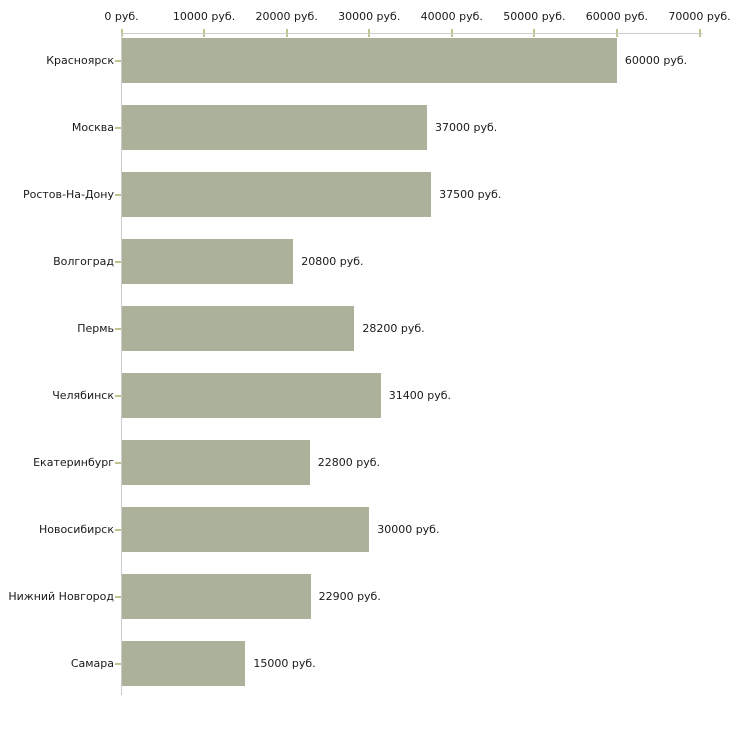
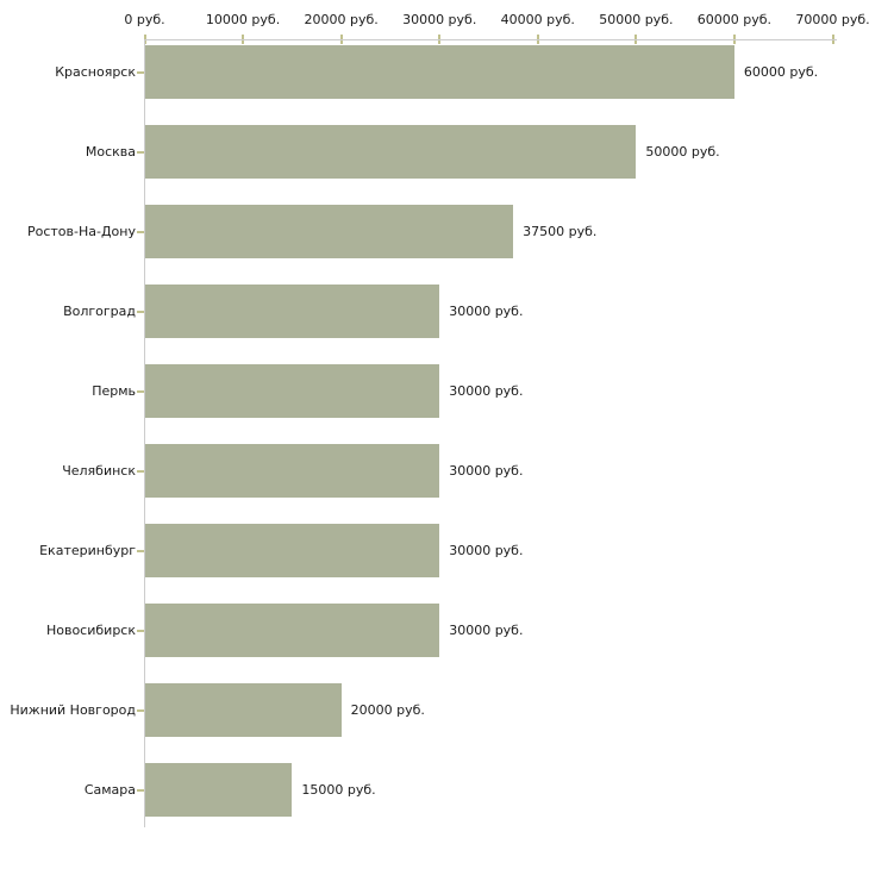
Москва: 37000 -> 50000
Волгоград: 20800 -> 30000
Пермь: 28200 -> 30000
Челябинск: 31400 -> 30000
Екатеринбург: 22800 -> 30000
Нижний Новгород: 22900 -> 20000
